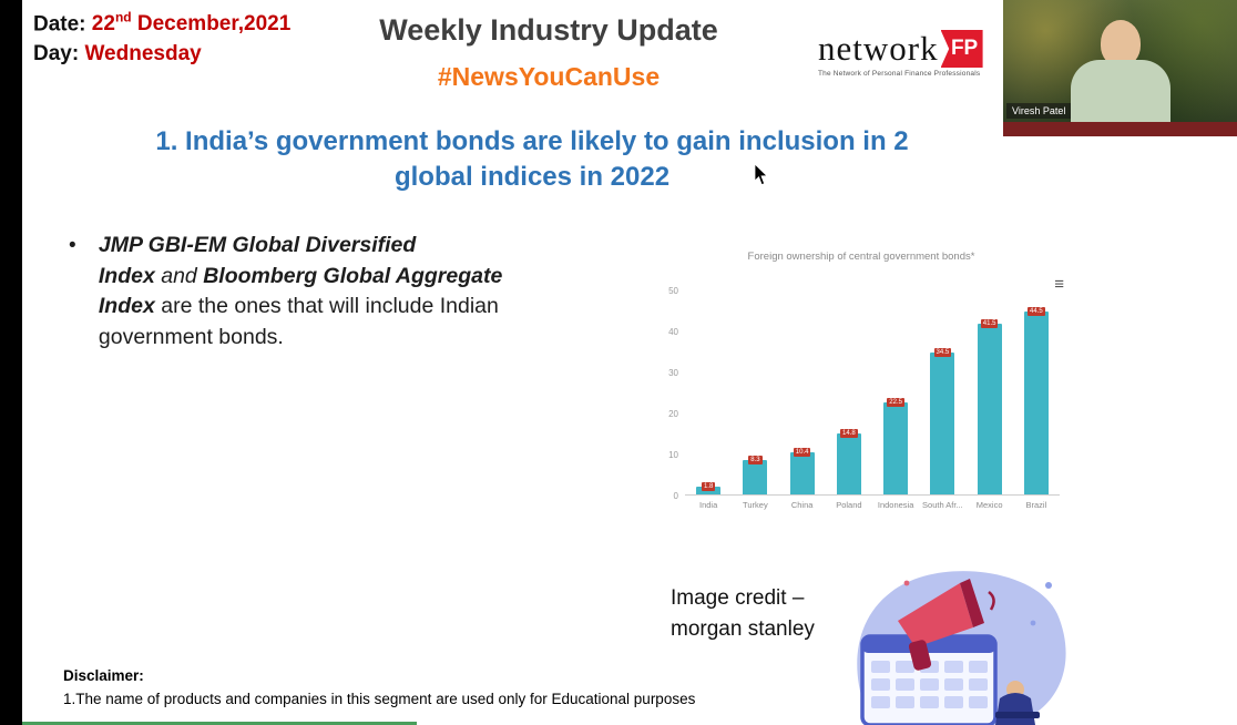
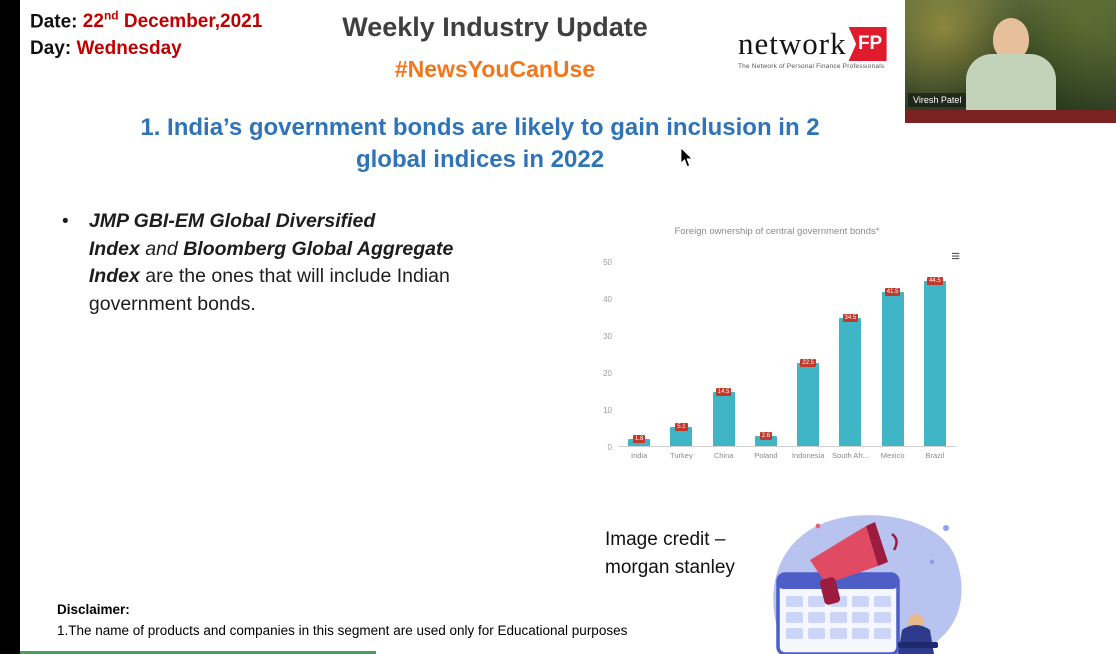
Turkey: 8.3 -> 5.1
China: 10.4 -> 14.5
Poland: 14.8 -> 2.6
